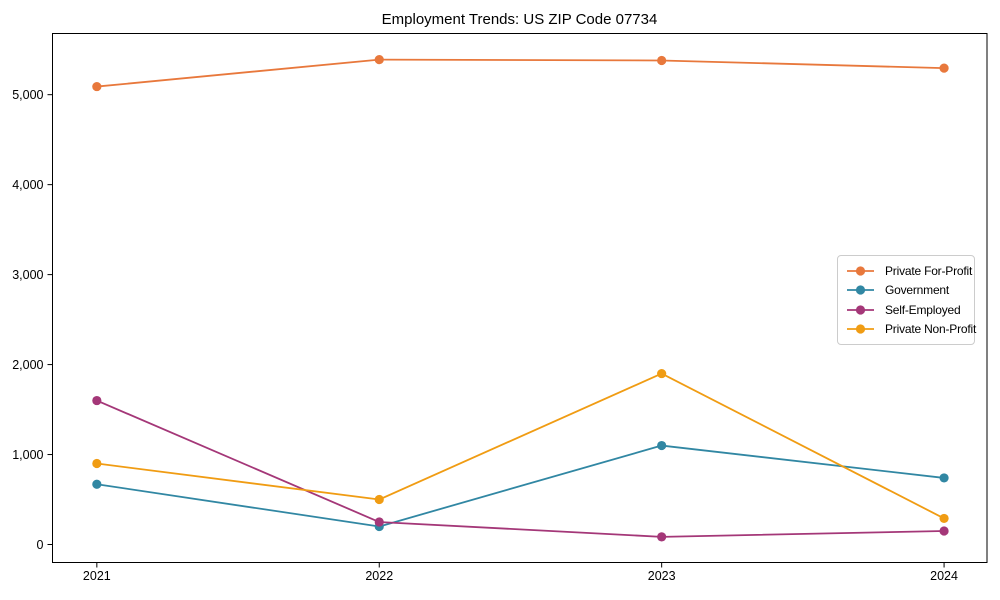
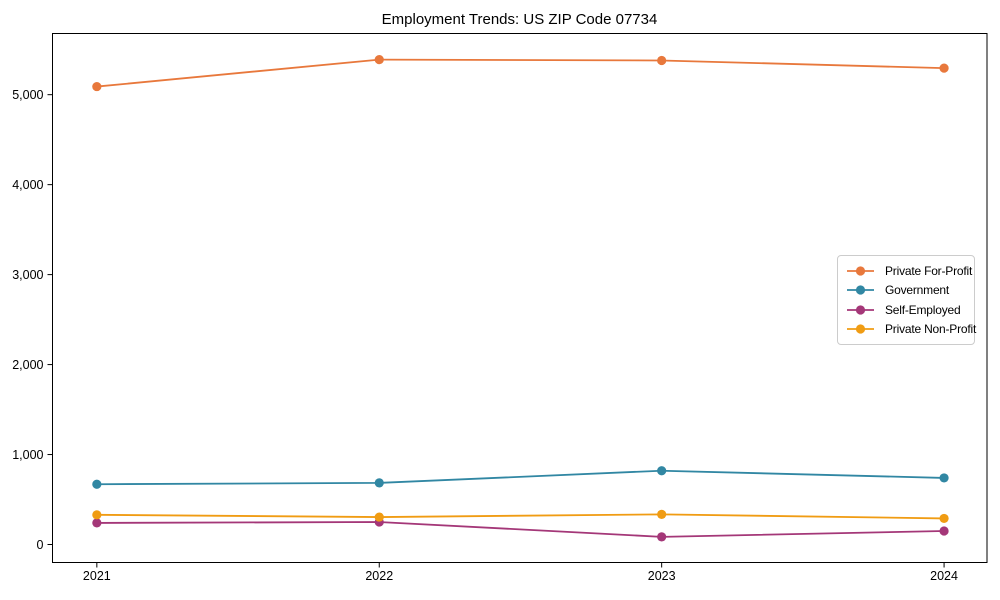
Self-Employed/2021: 1600 -> 200
Private Non-Profit/2021: 900 -> 300
Government/2022: 200 -> 700
Private Non-Profit/2022: 500 -> 300
Government/2023: 1100 -> 800
Private Non-Profit/2023: 1900 -> 300
